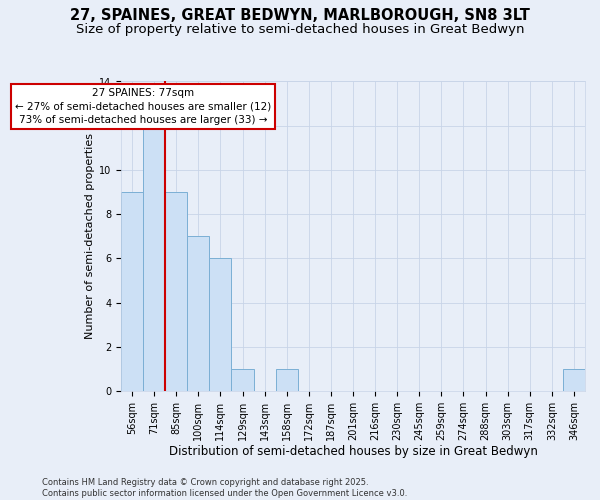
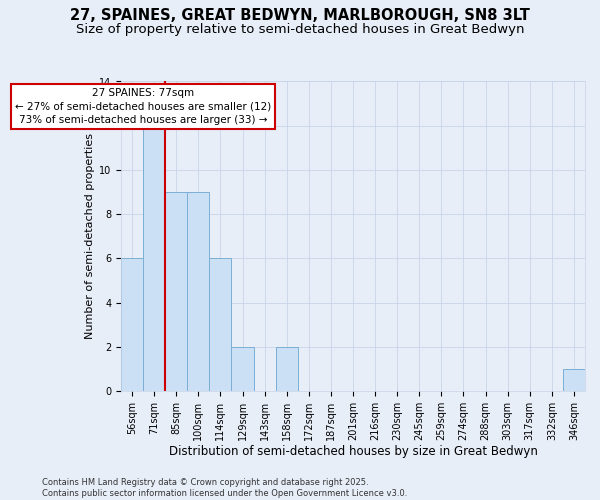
56sqm: 9 -> 6
100sqm: 7 -> 9
129sqm: 1 -> 2
158sqm: 1 -> 2
